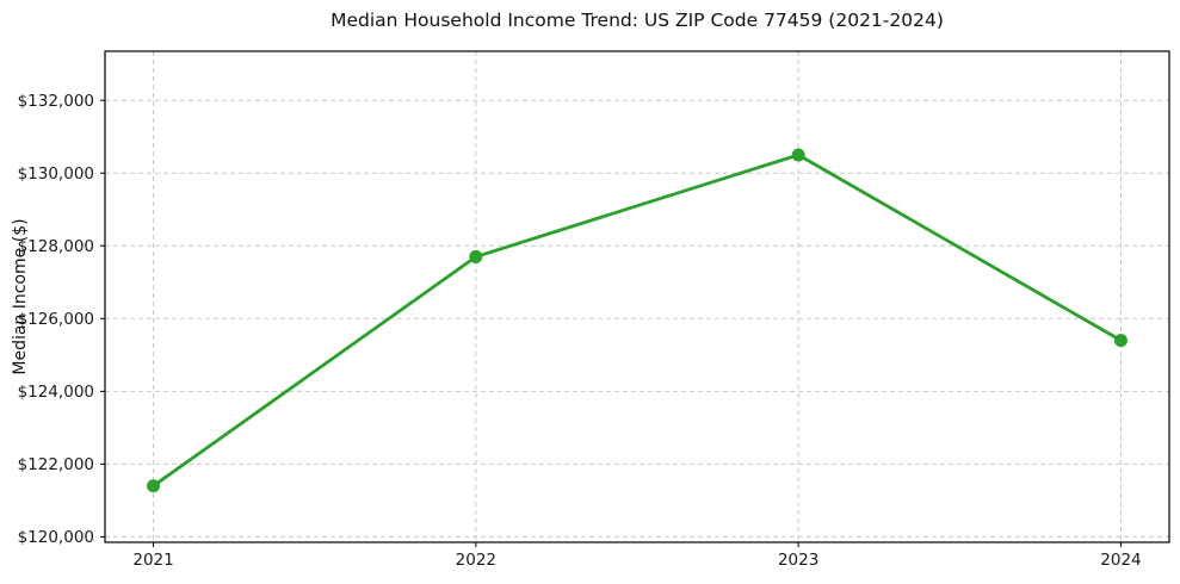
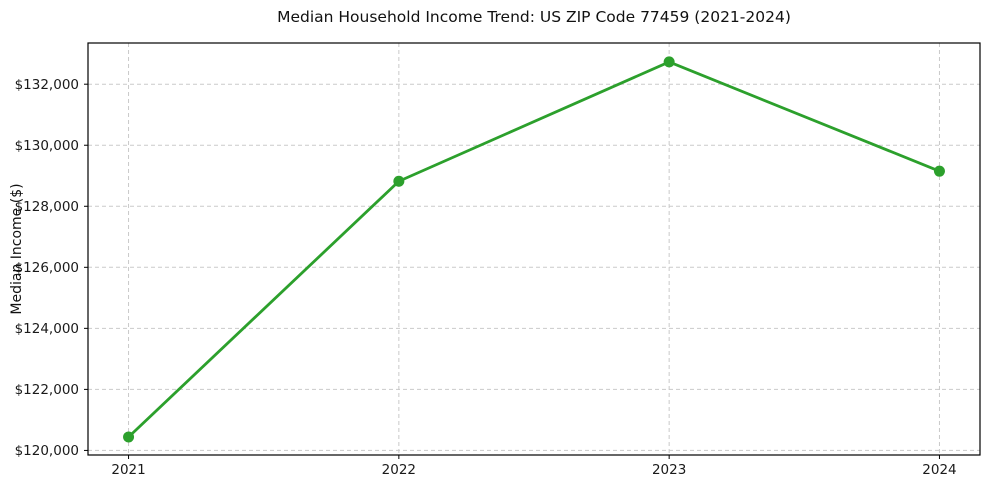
2021: $121400 -> $120400
2022: $127700 -> $128800
2023: $130500 -> $132700
2024: $125400 -> $129200
